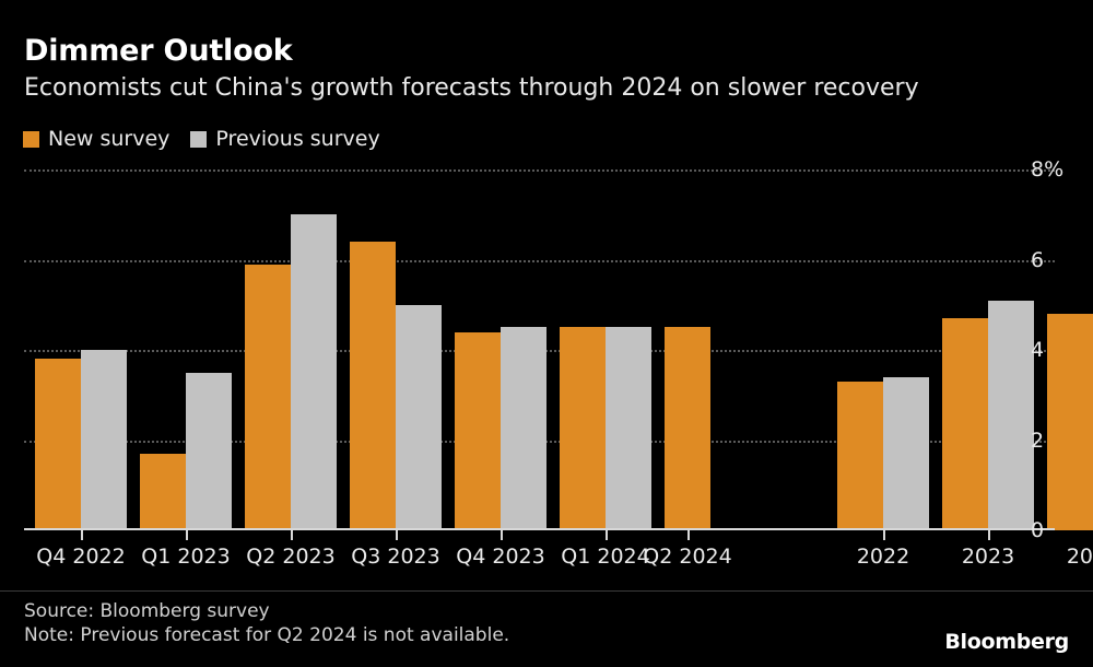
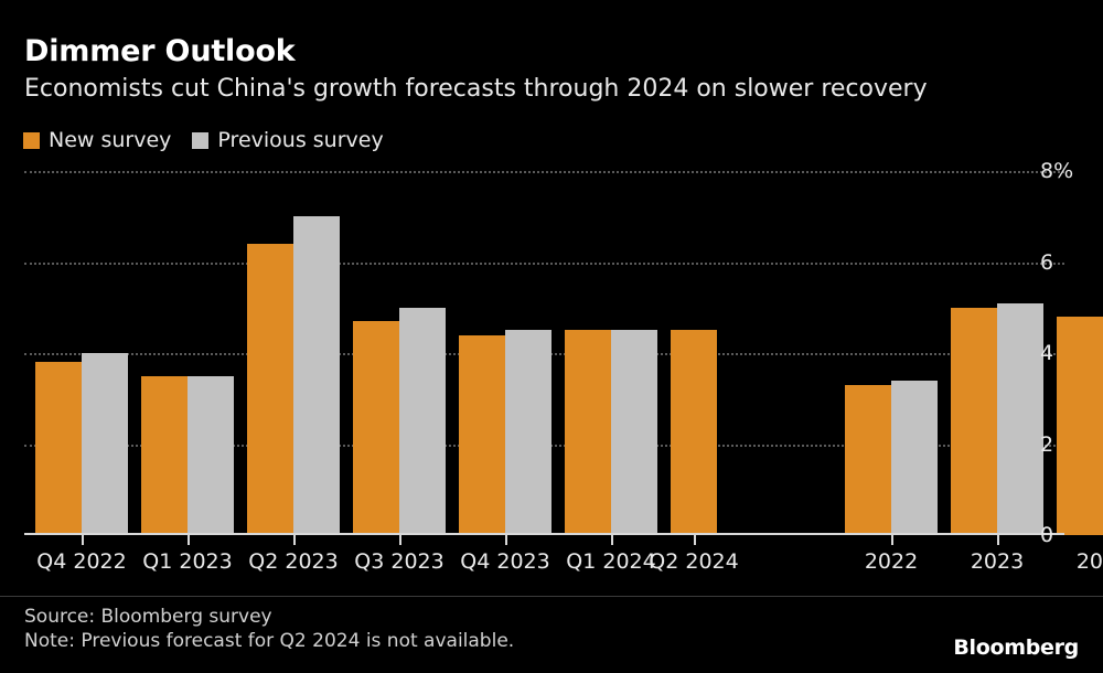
New survey/Q1 2023: 1.7% -> 3.5%
New survey/Q2 2023: 5.9% -> 6.4%
New survey/Q3 2023: 6.4% -> 4.7%
New survey/2023: 4.7% -> 5.0%
